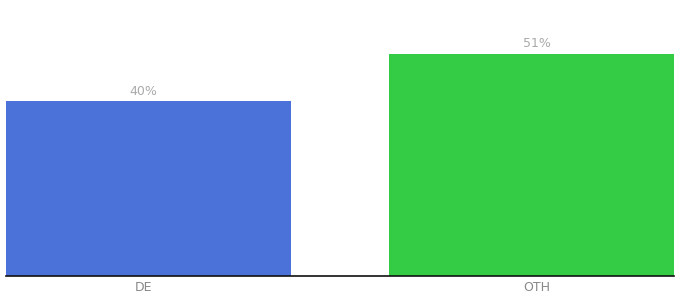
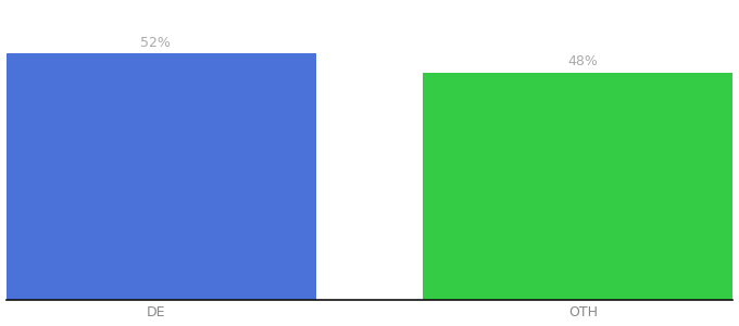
DE: 40% -> 52%
OTH: 51% -> 48%
